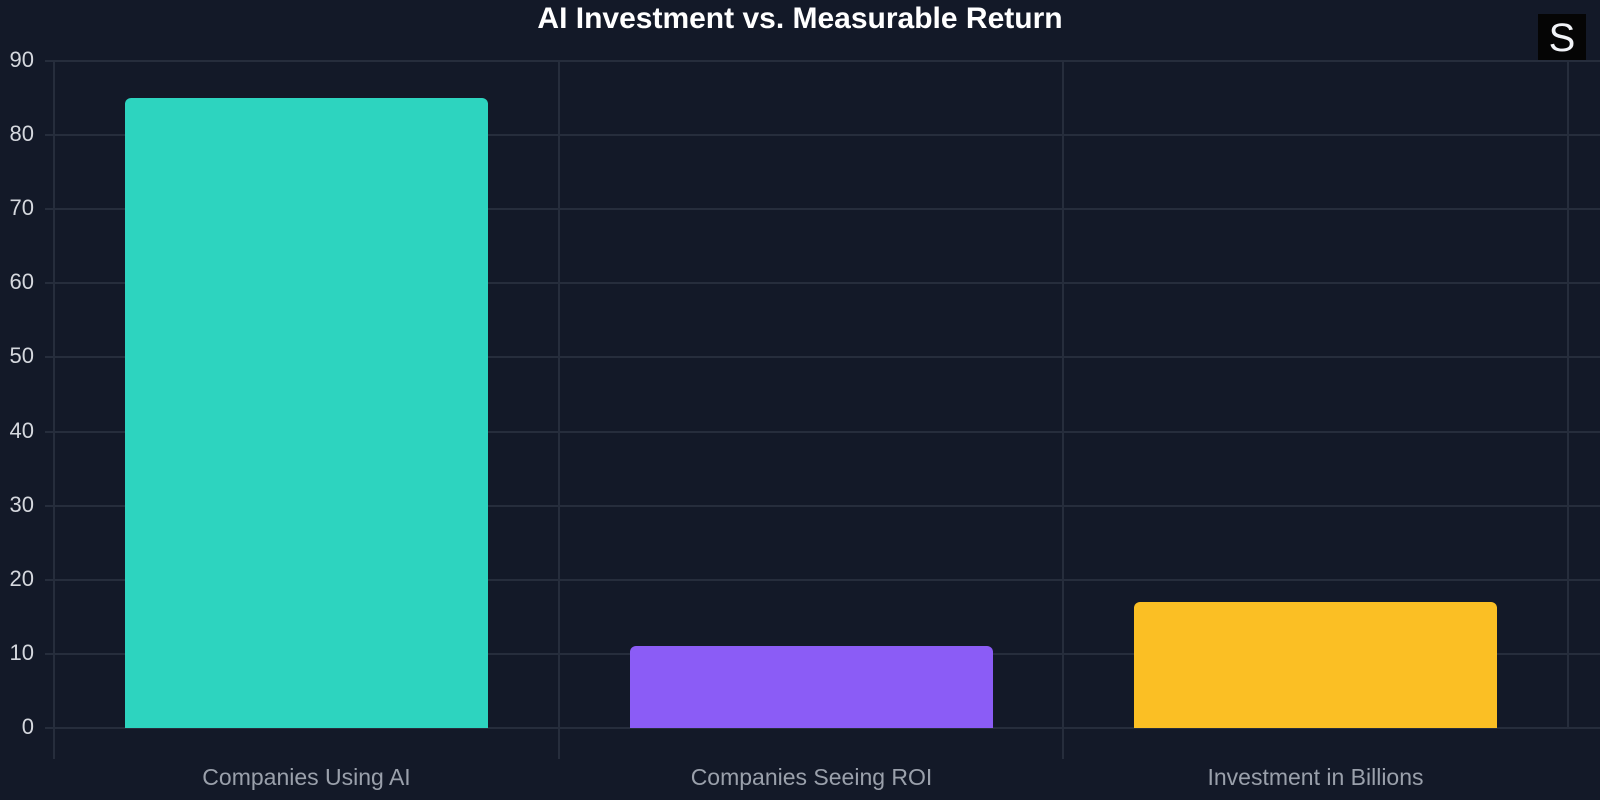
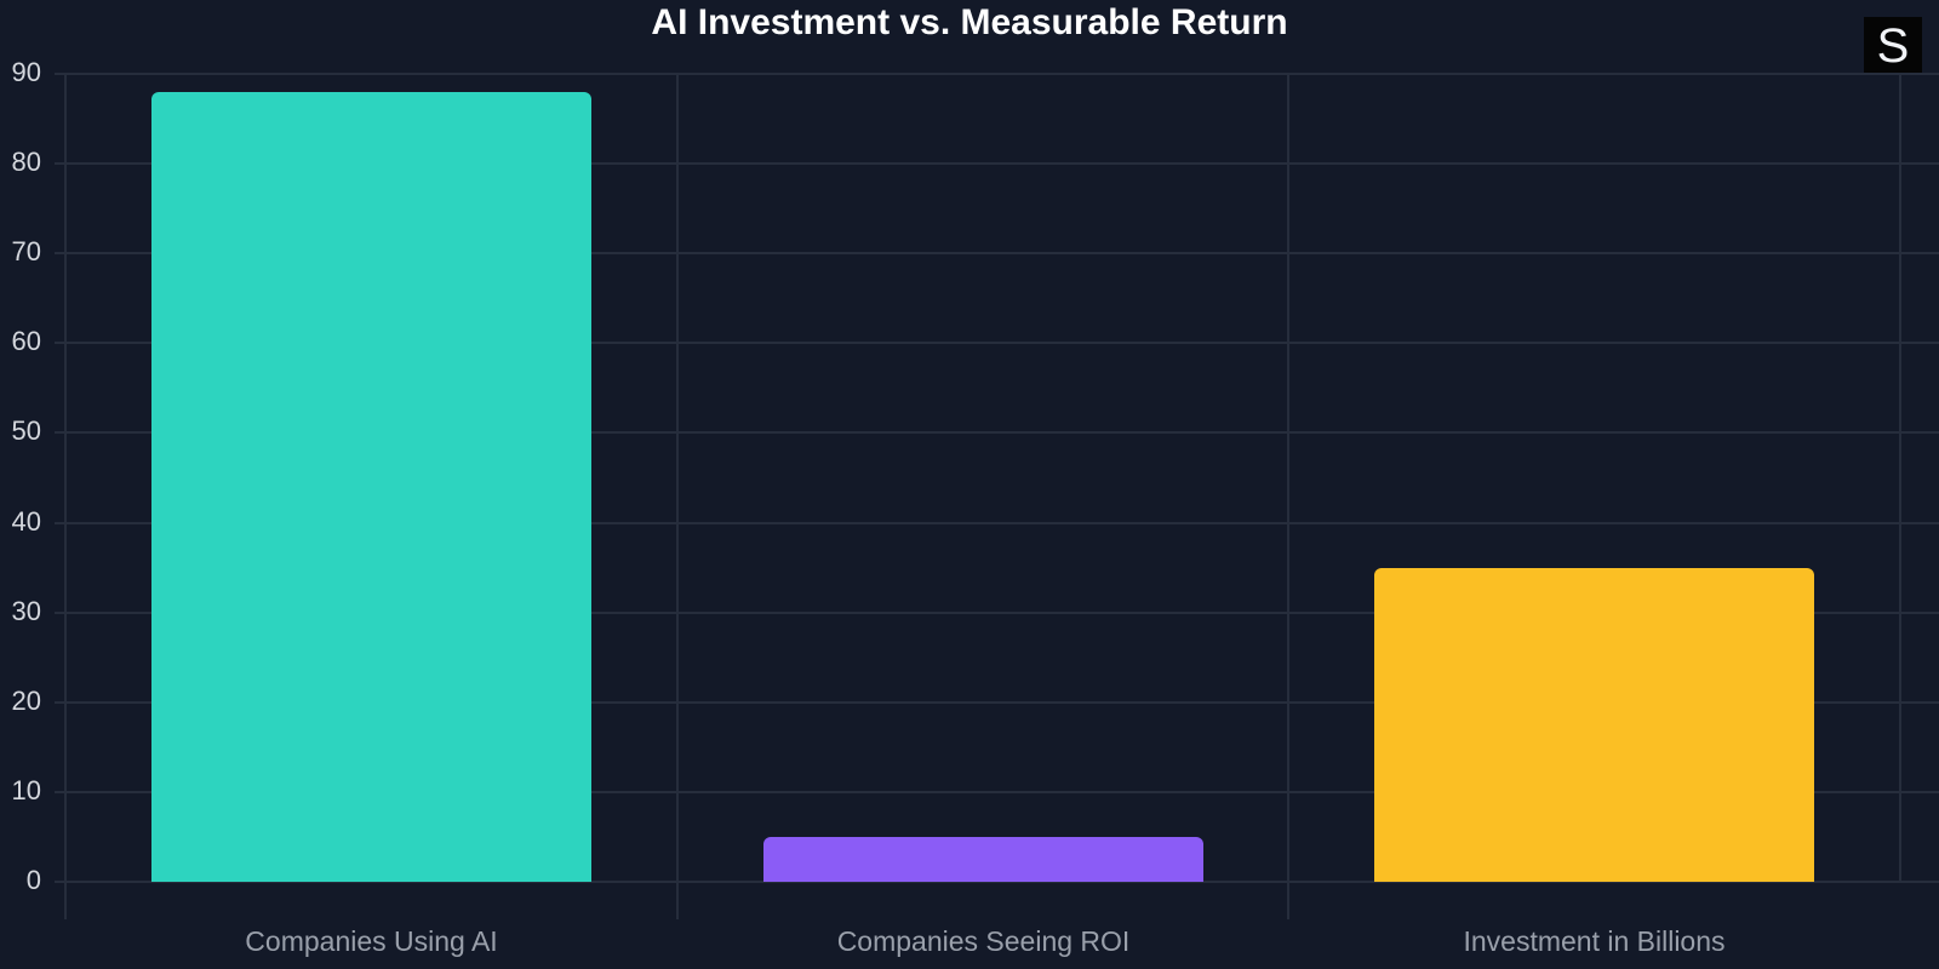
Companies Using AI: 85 -> 88
Companies Seeing ROI: 11 -> 5
Investment in Billions: 17 -> 35
